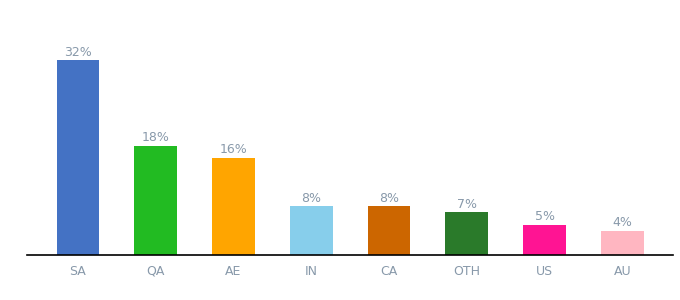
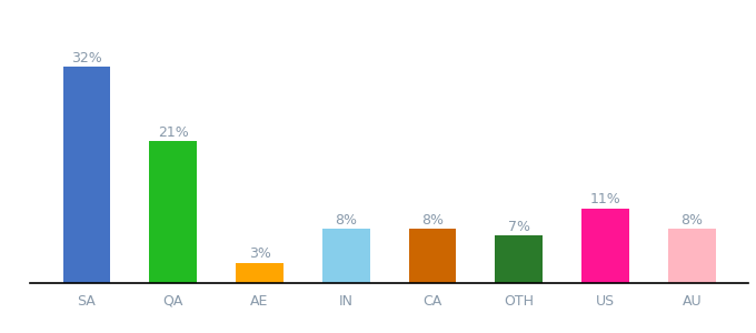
QA: 18% -> 21%
AE: 16% -> 3%
US: 5% -> 11%
AU: 4% -> 8%
